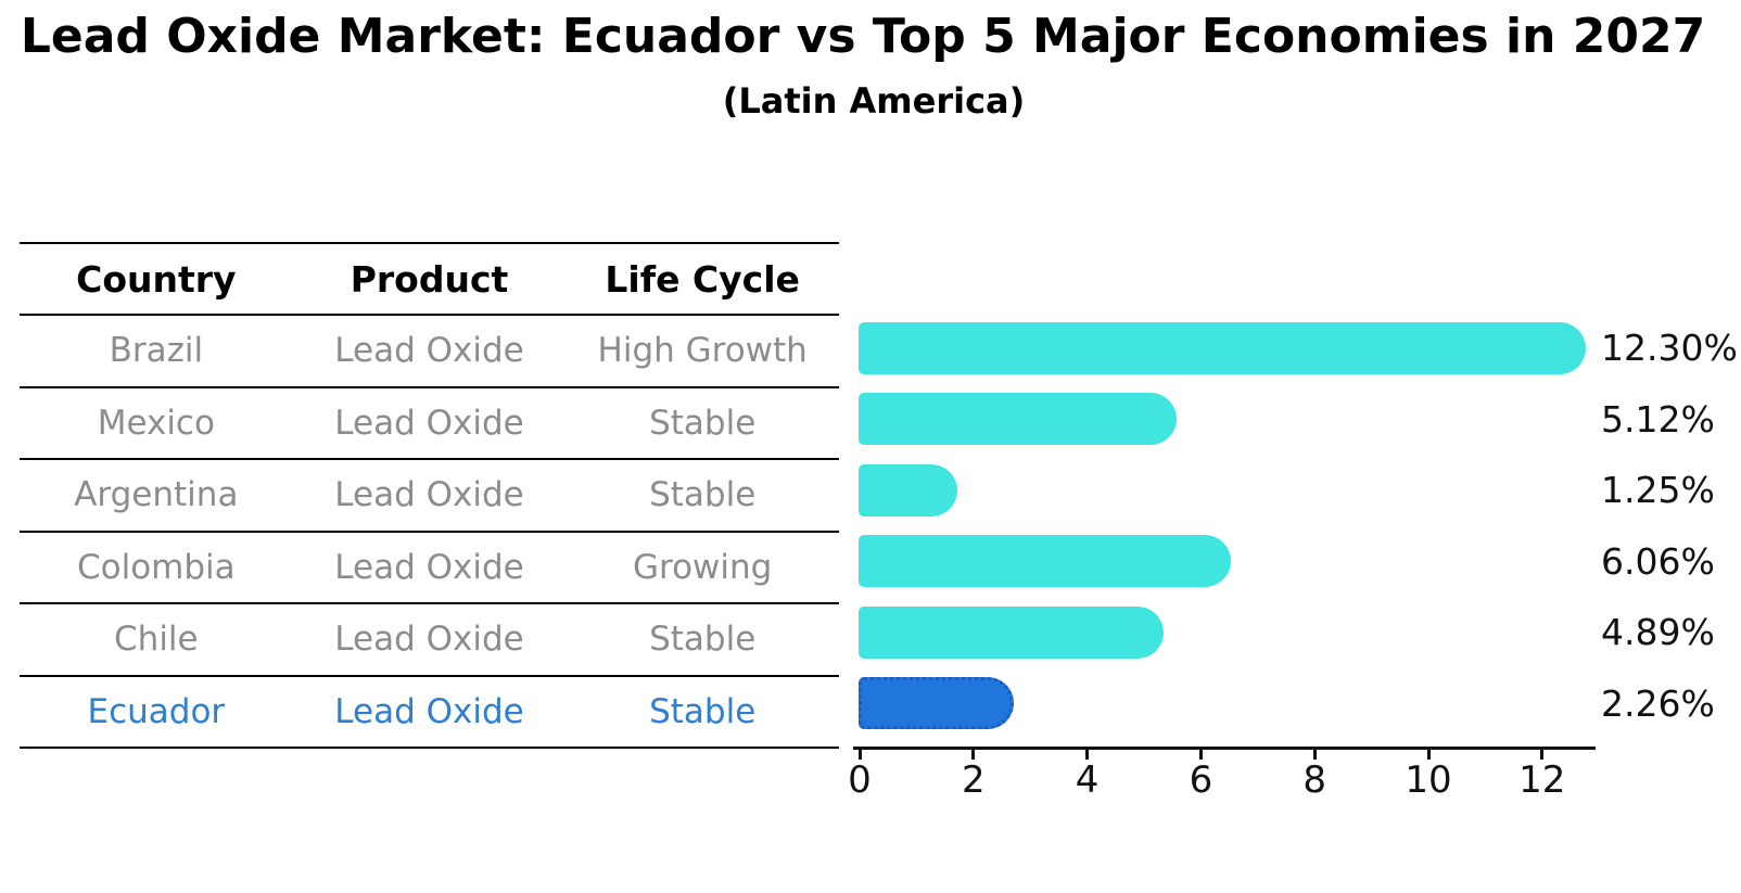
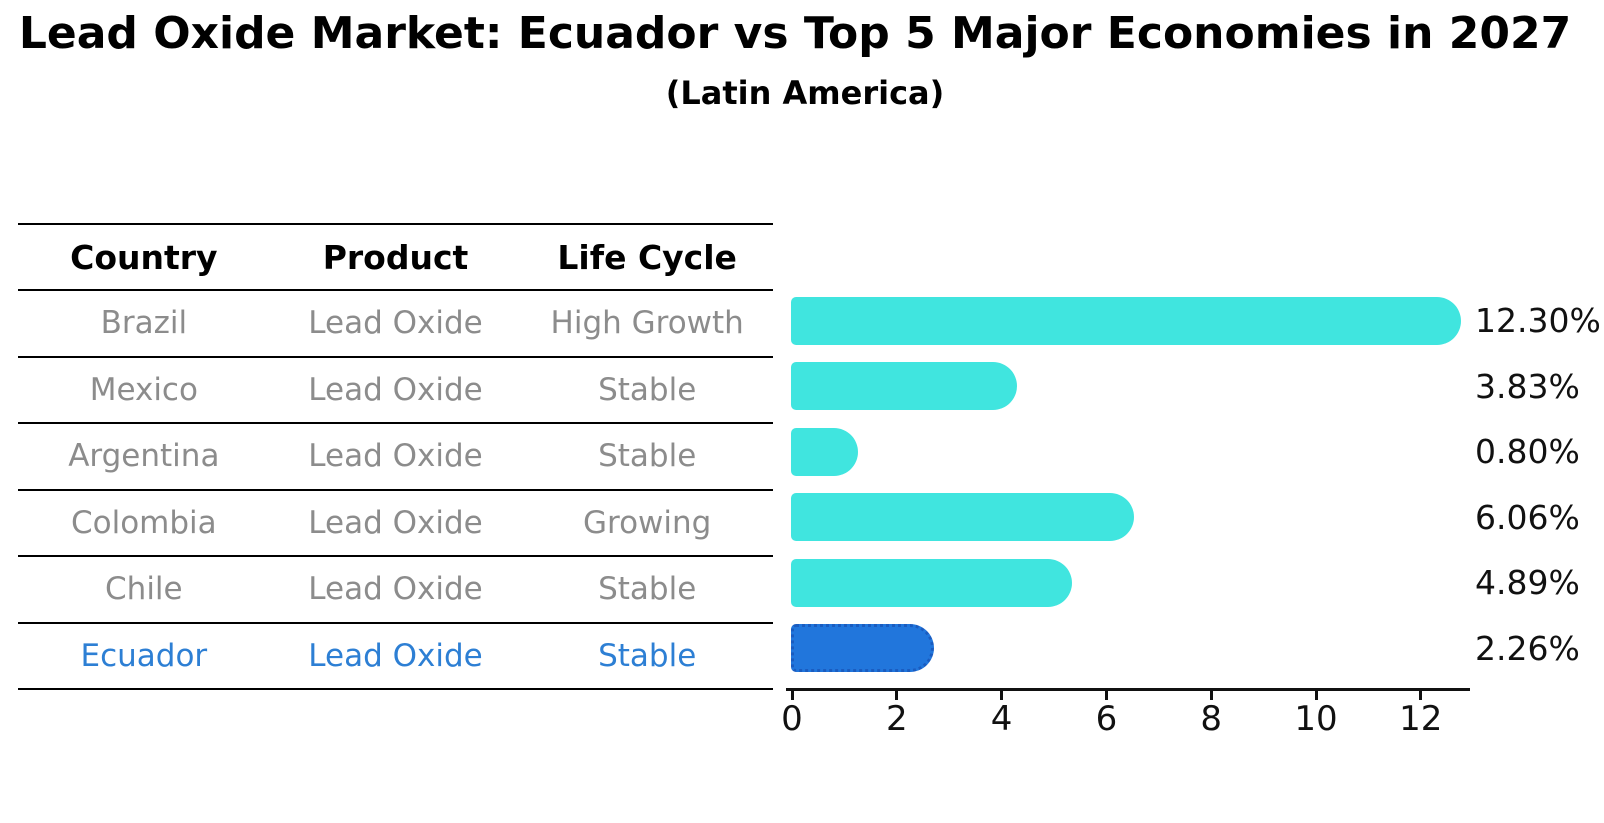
Mexico: 5.12% -> 3.83%
Argentina: 1.25% -> 0.80%
